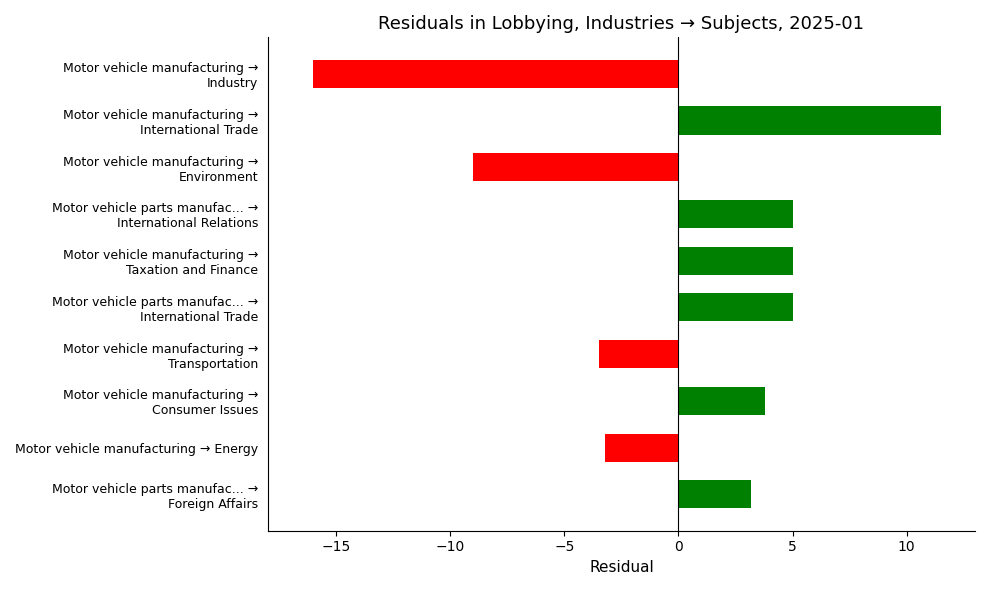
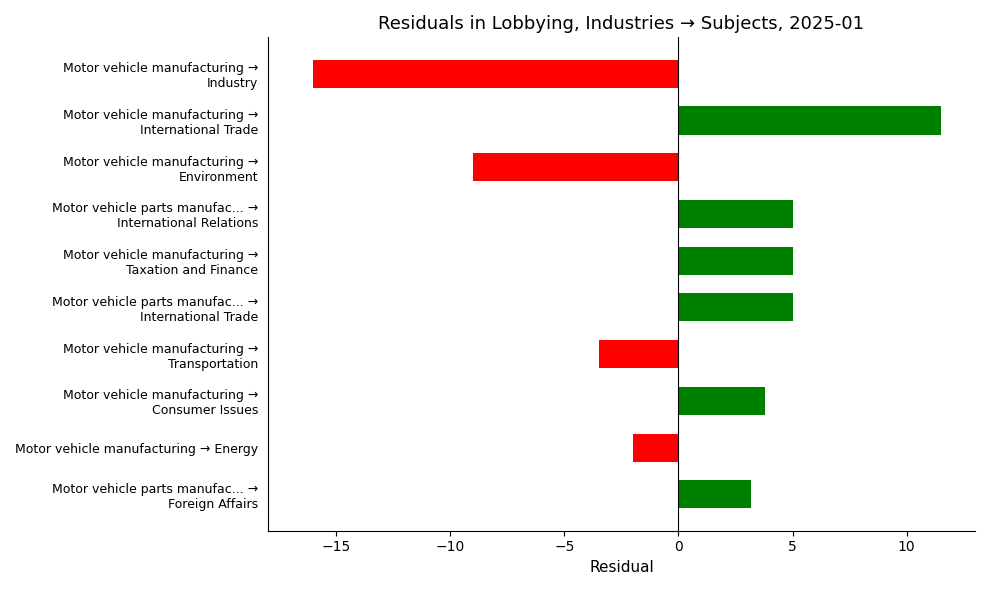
Motor vehicle manufacturing → Energy: -3.2 -> -2.0
